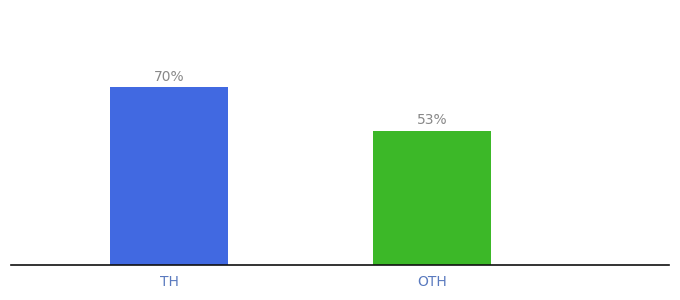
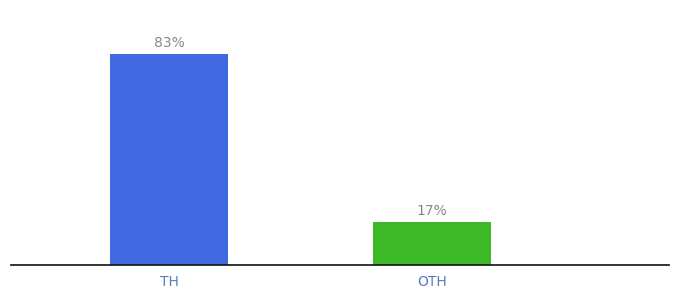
TH: 70% -> 83%
OTH: 53% -> 17%
